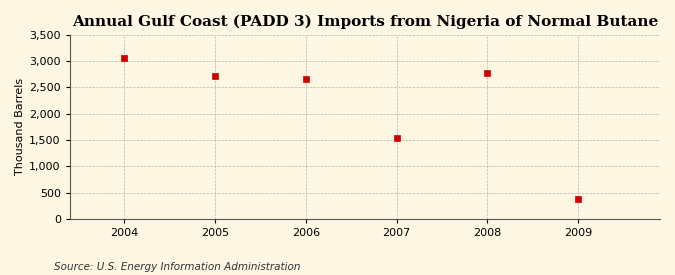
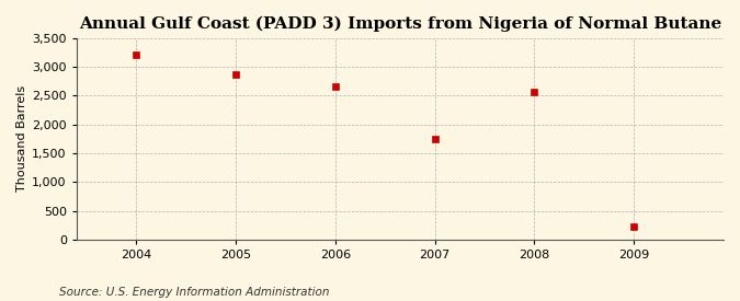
2004: 3,060 -> 3,210
2005: 2,720 -> 2,860
2007: 1,540 -> 1,750
2008: 2,780 -> 2,560
2009: 380 -> 220
